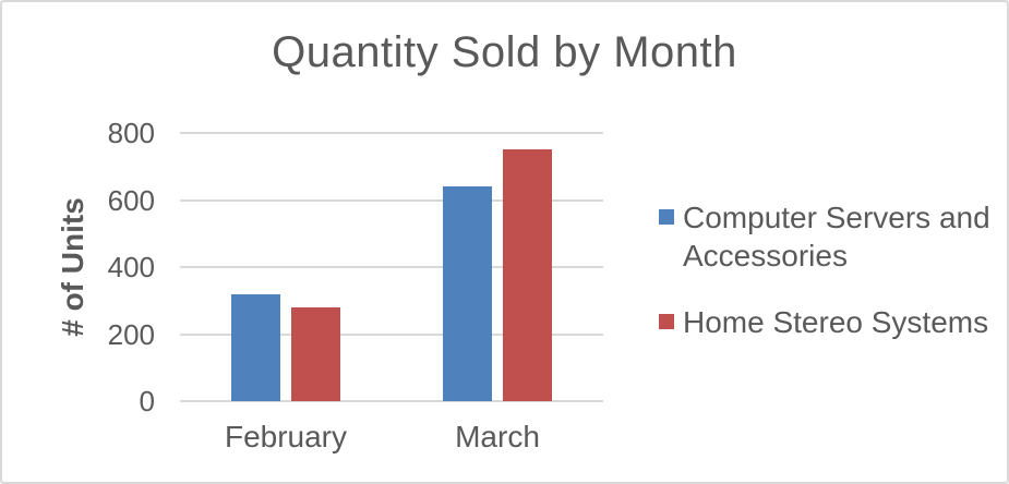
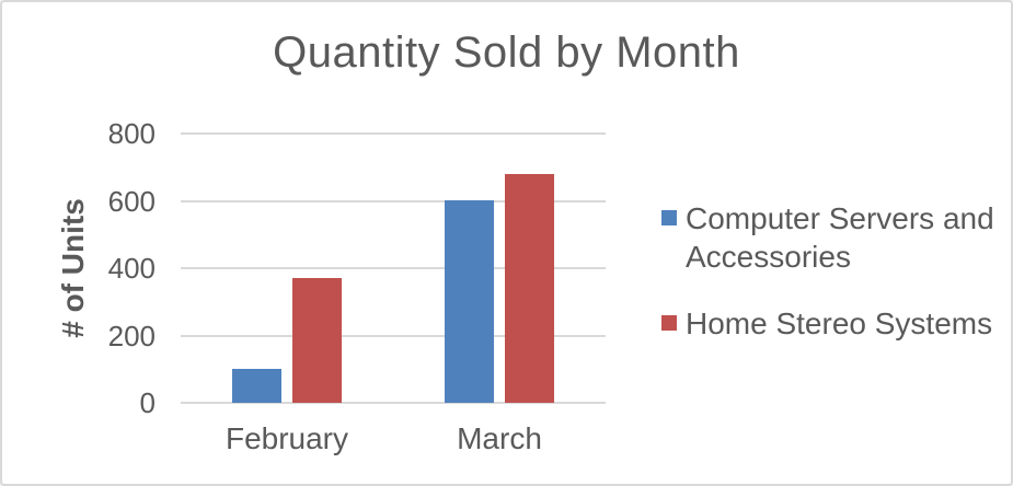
Computer Servers and Accessories/February: 320 -> 100
Home Stereo Systems/February: 280 -> 370
Computer Servers and Accessories/March: 640 -> 600
Home Stereo Systems/March: 750 -> 680
